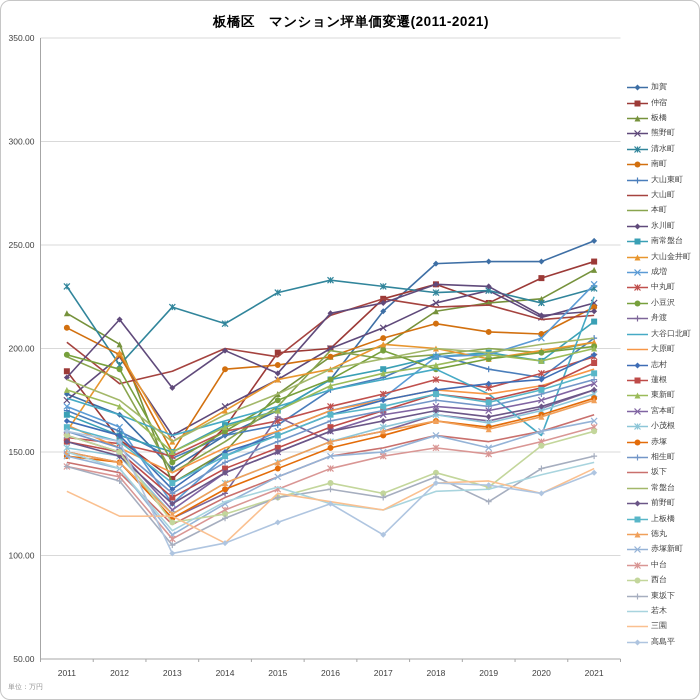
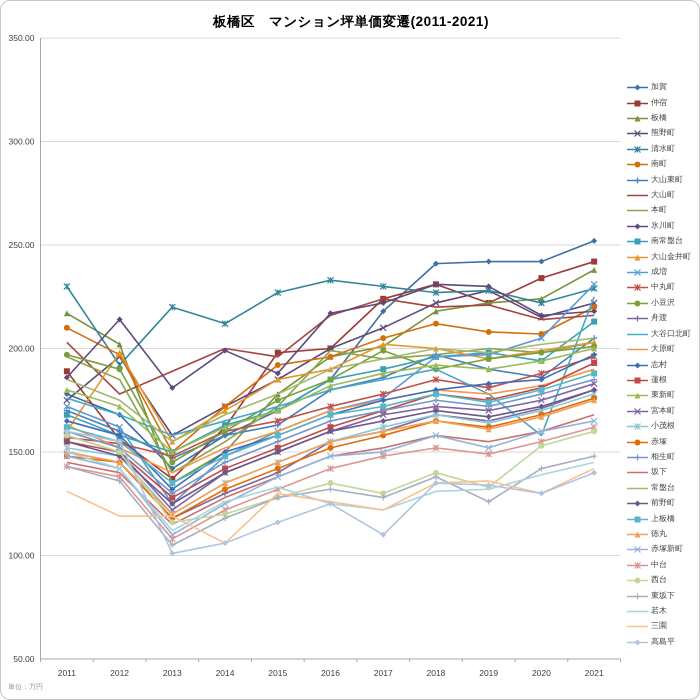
大山町/2012: 183 -> 178
南町/2014: 190 -> 172
舟渡/2015: 167 -> 140
東新町/2019: 197 -> 190
